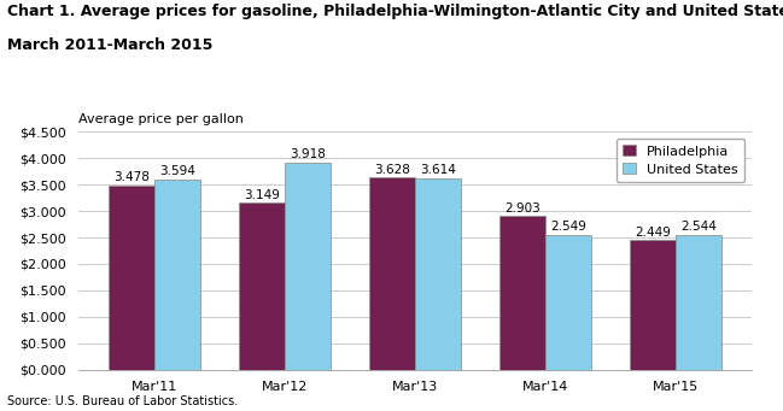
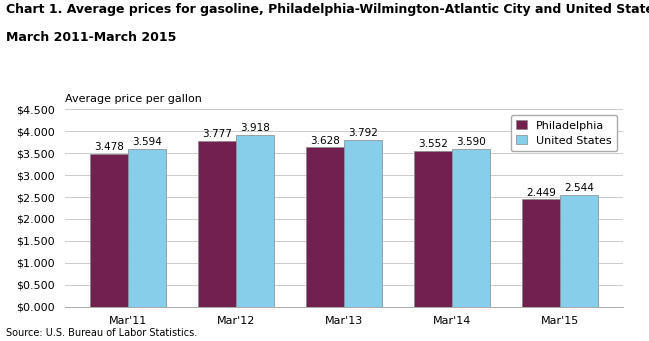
Philadelphia/Mar'12: 3.149 -> 3.777
United States/Mar'13: 3.614 -> 3.792
Philadelphia/Mar'14: 2.903 -> 3.552
United States/Mar'14: 2.549 -> 3.590
